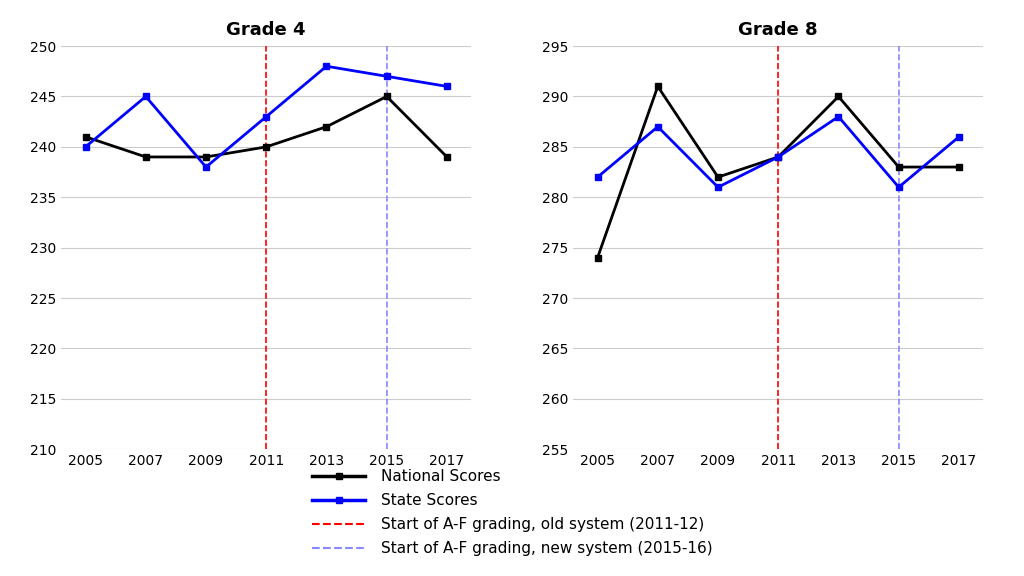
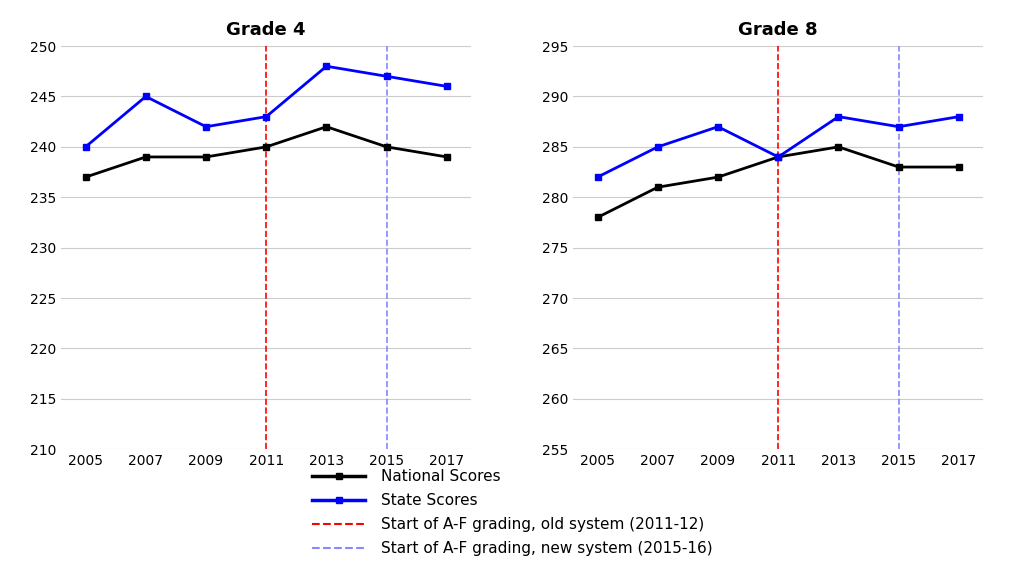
Grade 4/National Scores/2005: 241 -> 237
Grade 4/State Scores/2009: 238 -> 242
Grade 4/National Scores/2015: 245 -> 240
Grade 8/National Scores/2005: 274 -> 278
Grade 8/National Scores/2007: 291 -> 281
Grade 8/State Scores/2007: 287 -> 285
Grade 8/State Scores/2009: 281 -> 287
Grade 8/National Scores/2013: 290 -> 285
Grade 8/State Scores/2015: 281 -> 287
Grade 8/State Scores/2017: 286 -> 288
